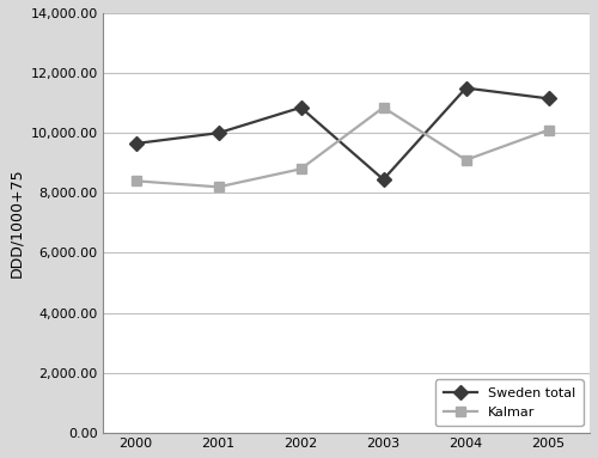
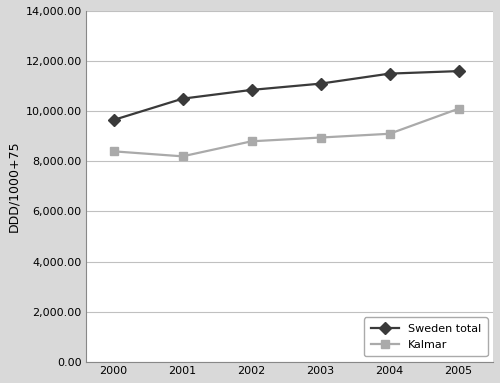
Sweden total/2001: 10,000 -> 10,500
Sweden total/2003: 8,450 -> 11,100
Kalmar/2003: 10,850 -> 8,950
Sweden total/2005: 11,150 -> 11,600
